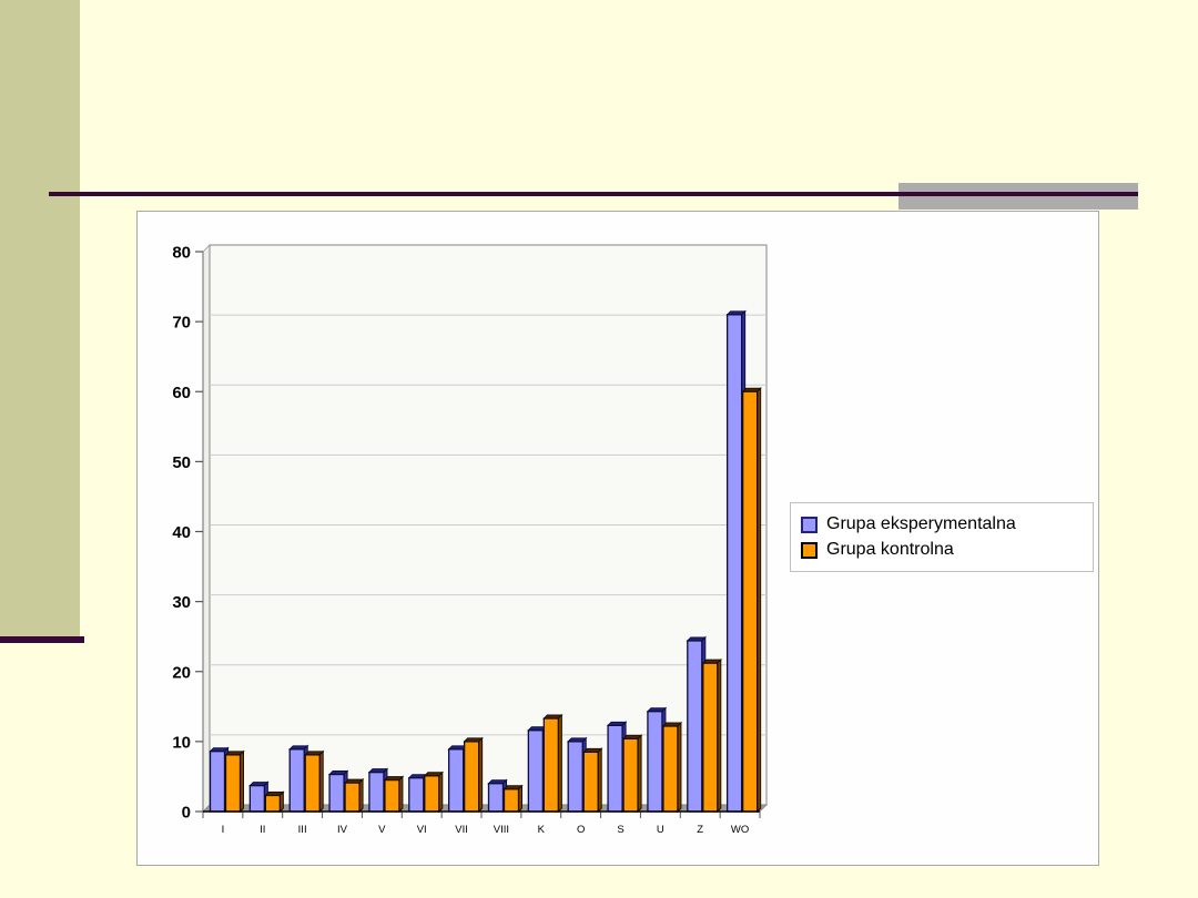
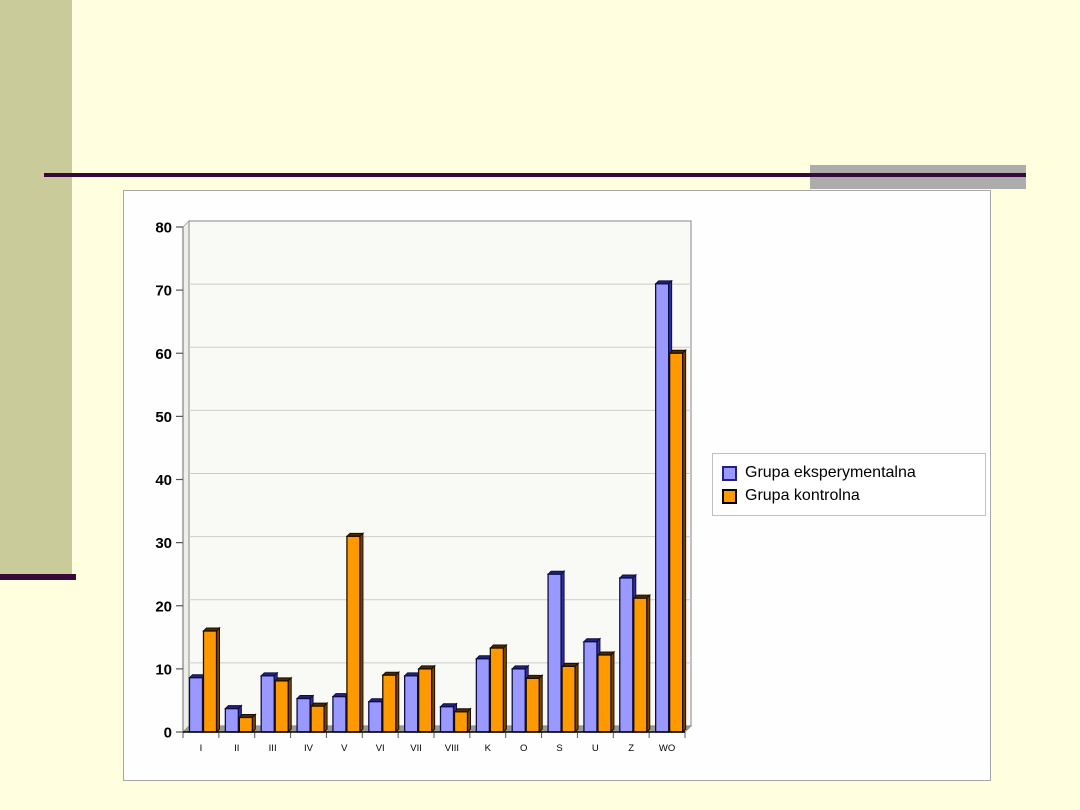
Grupa kontrolna/I: 8 -> 16
Grupa kontrolna/V: 4 -> 31
Grupa kontrolna/VI: 5 -> 9
Grupa eksperymentalna/S: 12 -> 25
